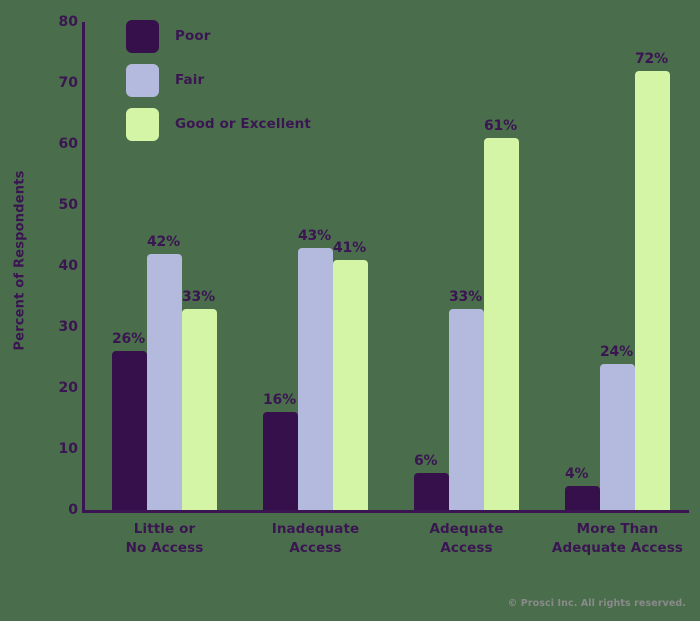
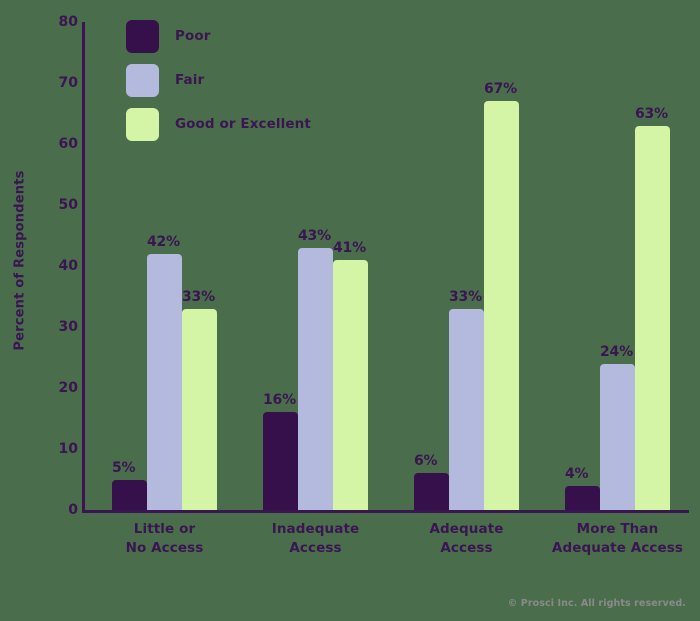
Poor/Little or No Access: 26% -> 5%
Good or Excellent/Adequate Access: 61% -> 67%
Good or Excellent/More Than Adequate Access: 72% -> 63%
